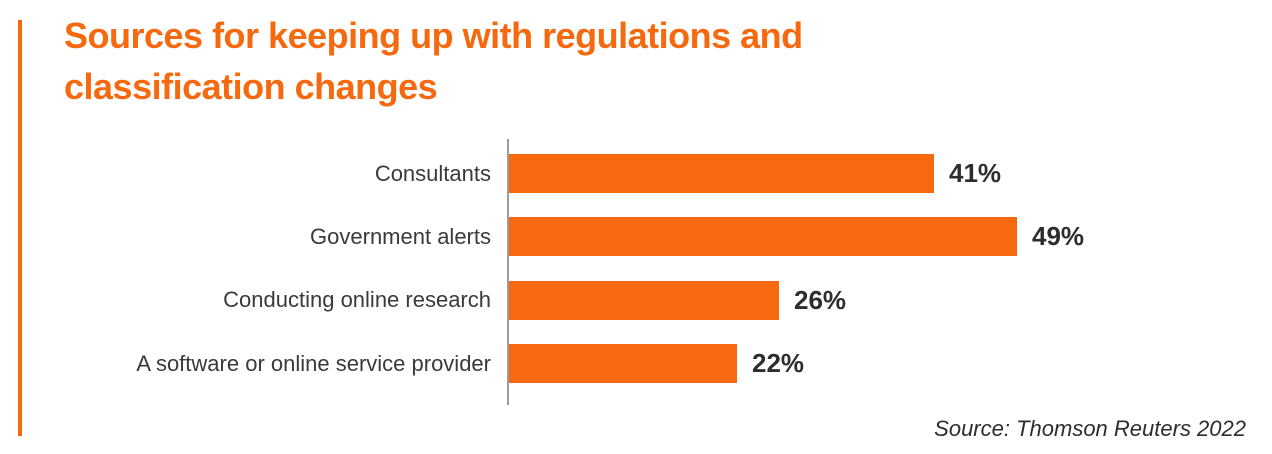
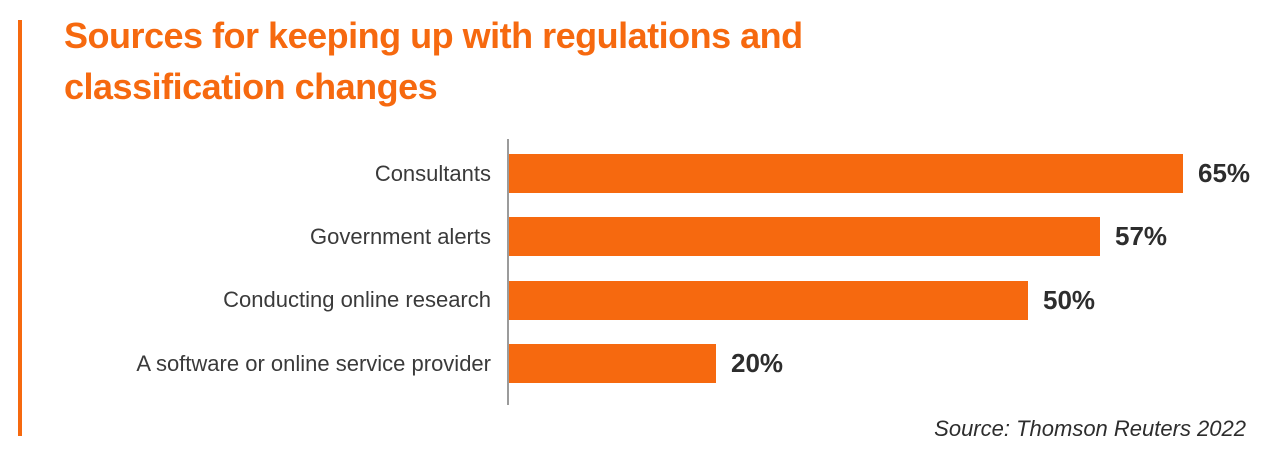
Consultants: 41% -> 65%
Government alerts: 49% -> 57%
Conducting online research: 26% -> 50%
A software or online service provider: 22% -> 20%
